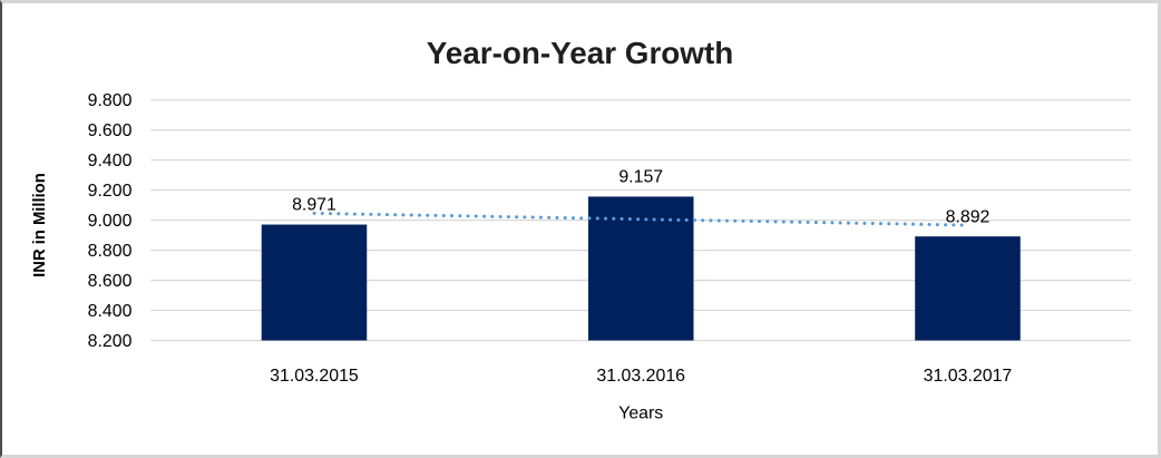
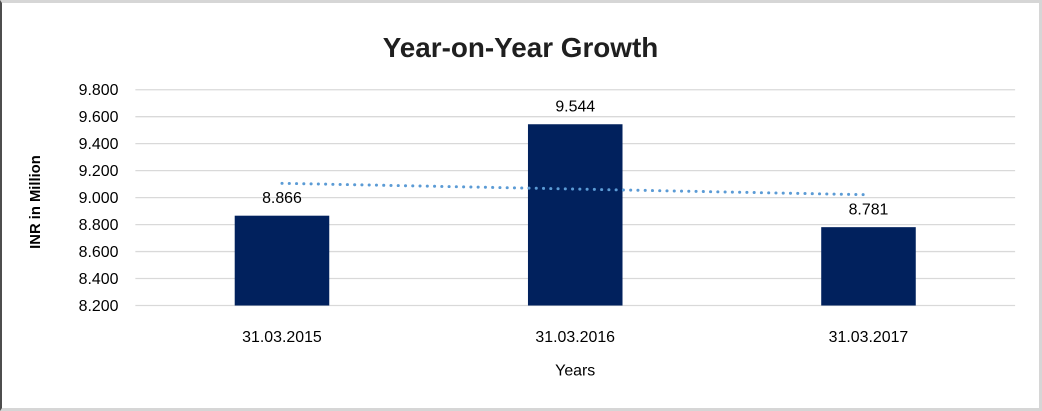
31.03.2015: 8.971 -> 8.866
31.03.2016: 9.157 -> 9.544
31.03.2017: 8.892 -> 8.781
